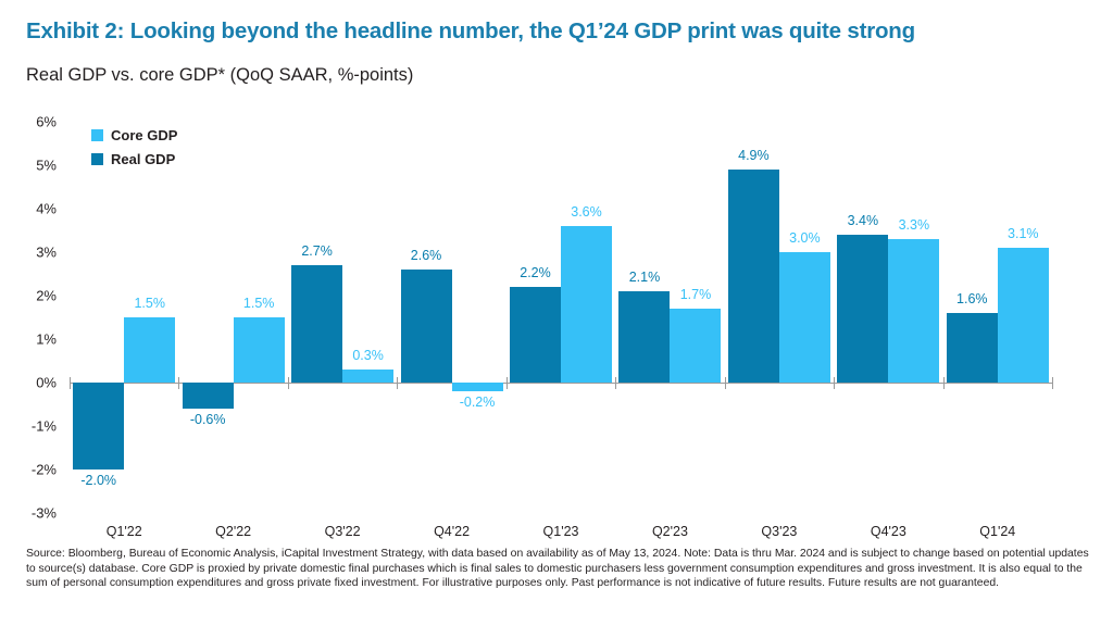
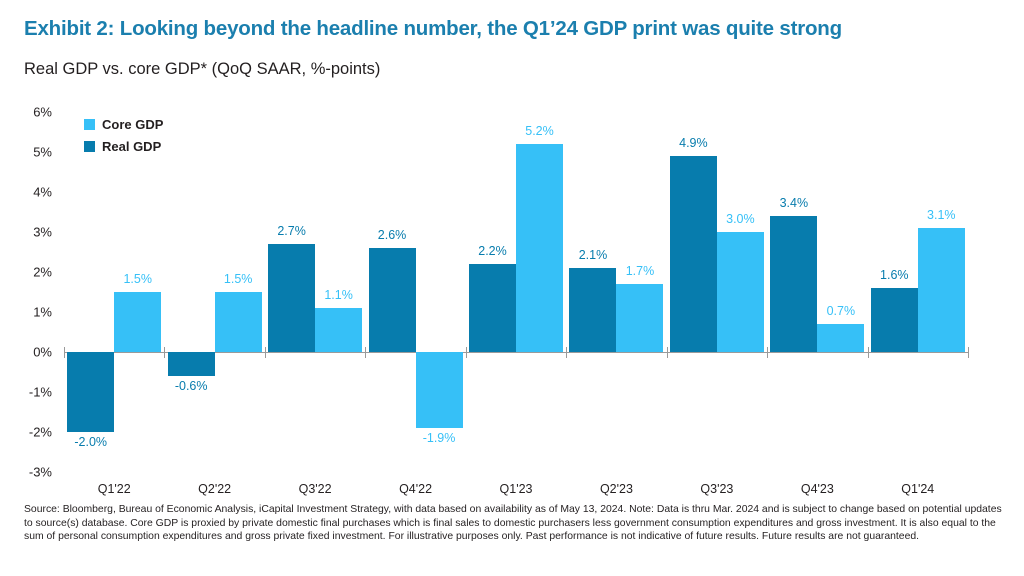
Core GDP/Q3'22: 0.3% -> 1.1%
Core GDP/Q4'22: -0.2% -> -1.9%
Core GDP/Q1'23: 3.6% -> 5.2%
Core GDP/Q4'23: 3.3% -> 0.7%
